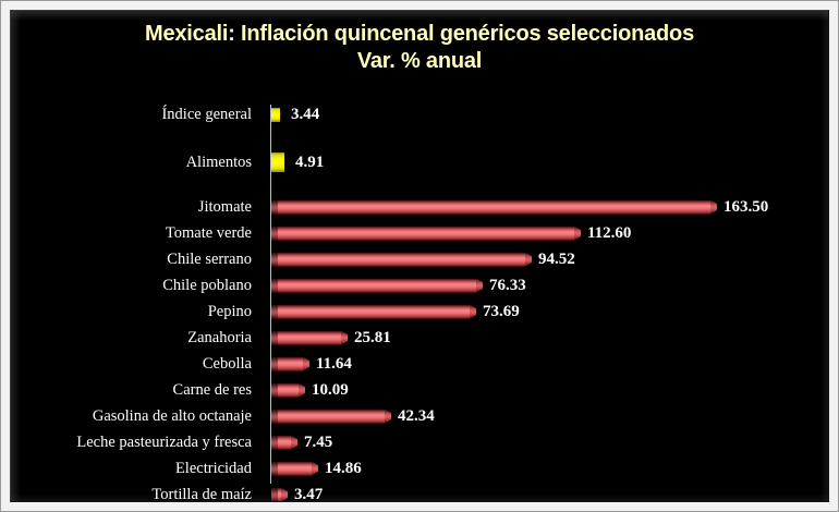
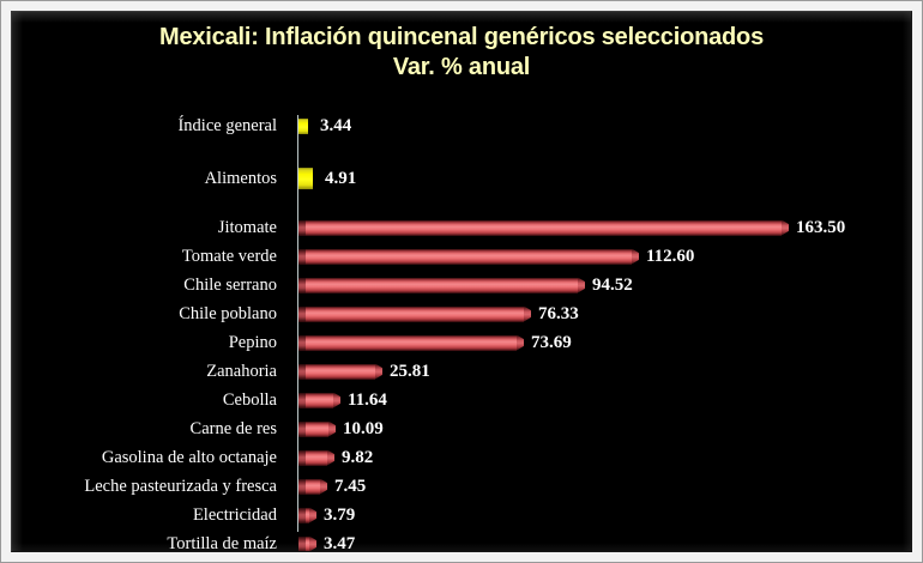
Gasolina de alto octanaje: 42.34 -> 9.82
Electricidad: 14.86 -> 3.79
